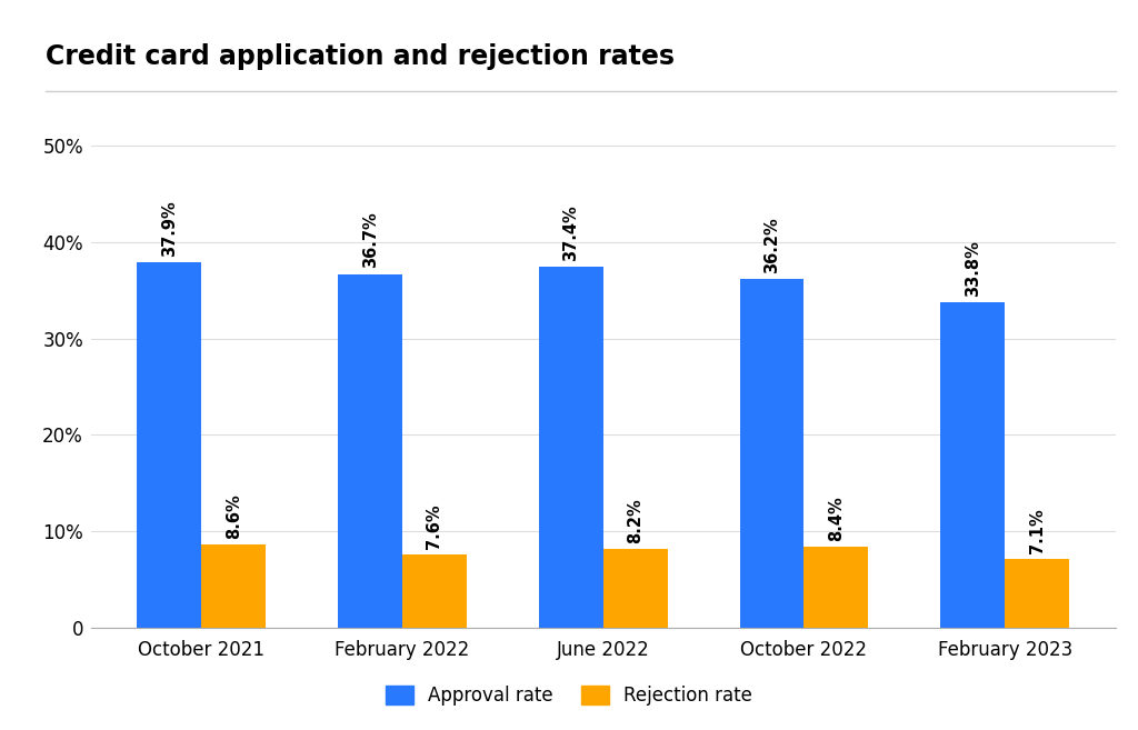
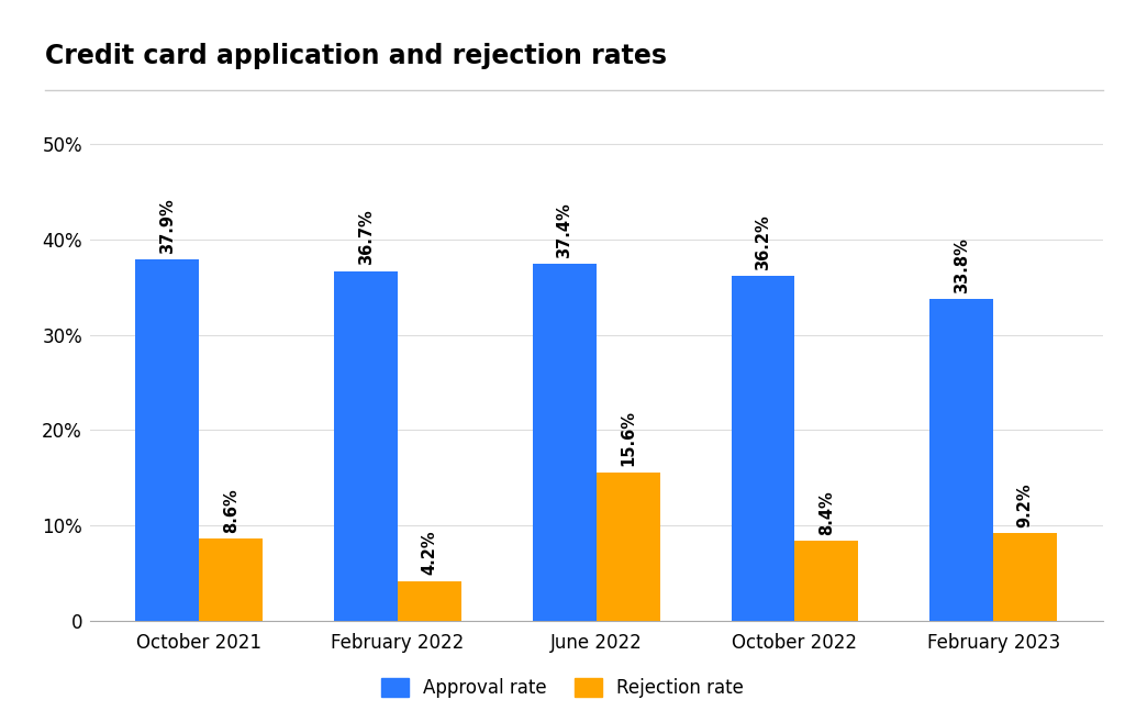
Rejection rate/February 2022: 7.6% -> 4.2%
Rejection rate/June 2022: 8.2% -> 15.6%
Rejection rate/February 2023: 7.1% -> 9.2%
